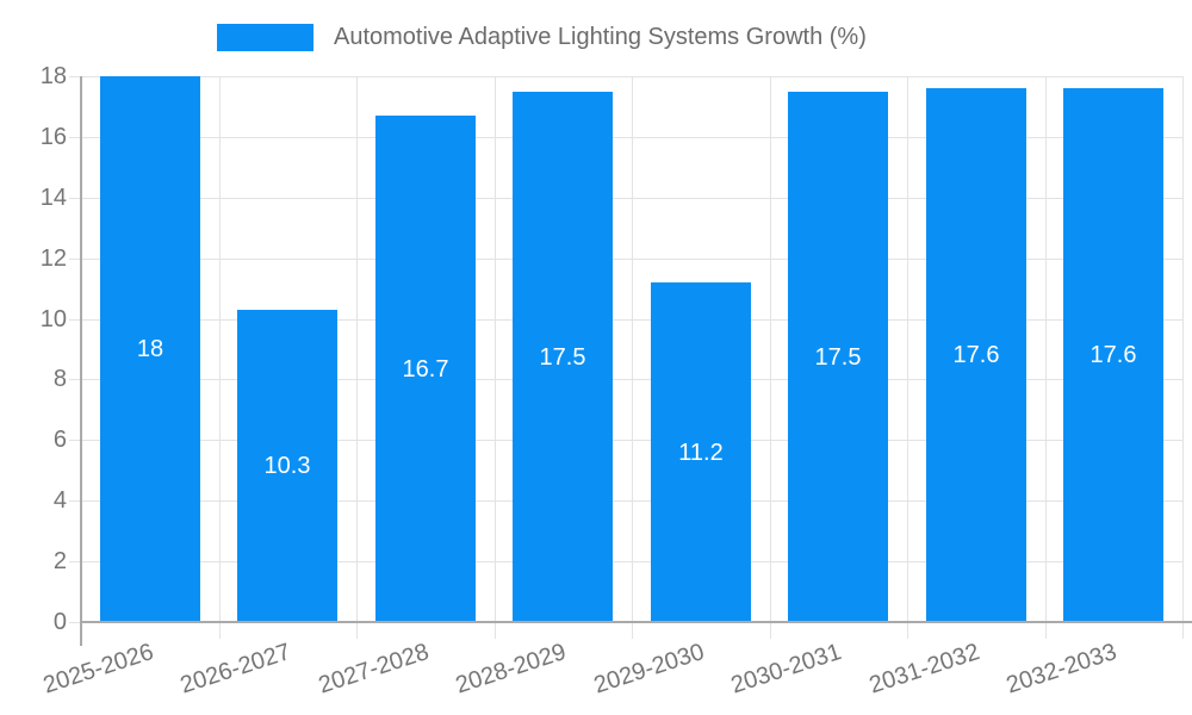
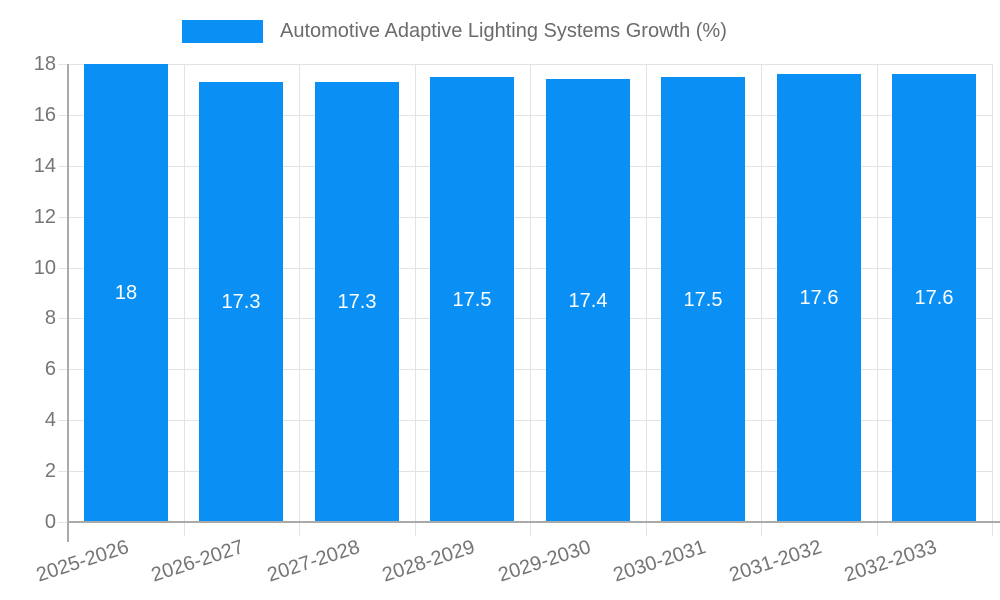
2026-2027: 10.3 -> 17.3
2027-2028: 16.7 -> 17.3
2029-2030: 11.2 -> 17.4
